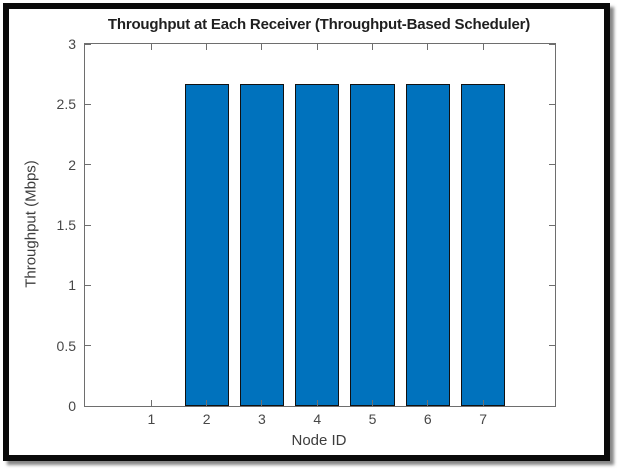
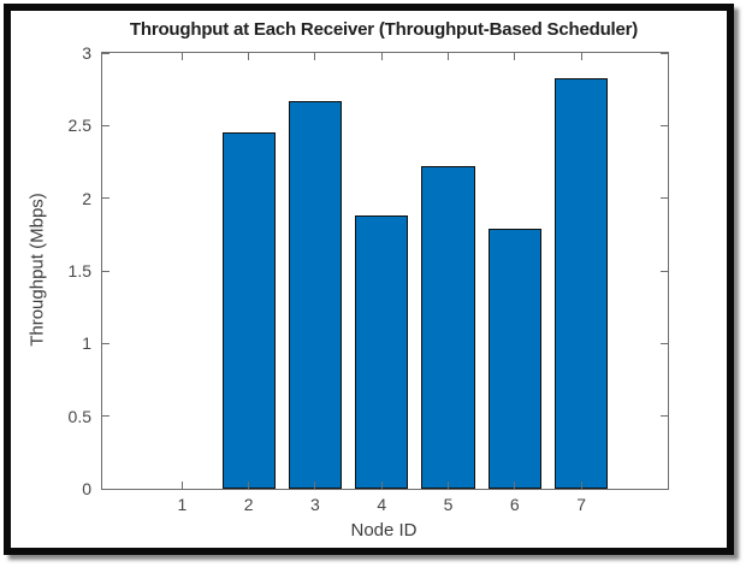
2: 2.67 -> 2.45
4: 2.67 -> 1.88
5: 2.67 -> 2.22
6: 2.67 -> 1.79
7: 2.67 -> 2.83
